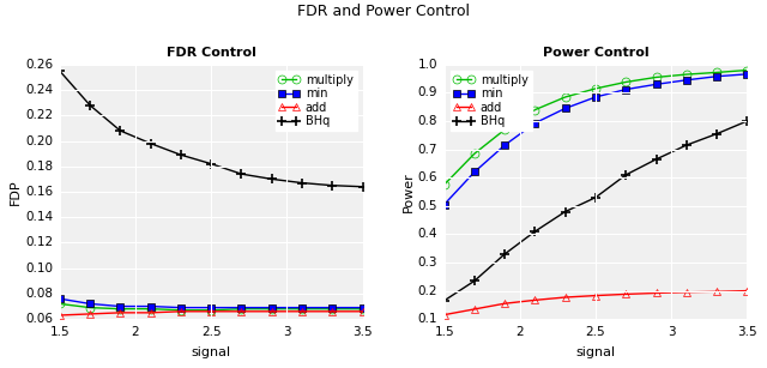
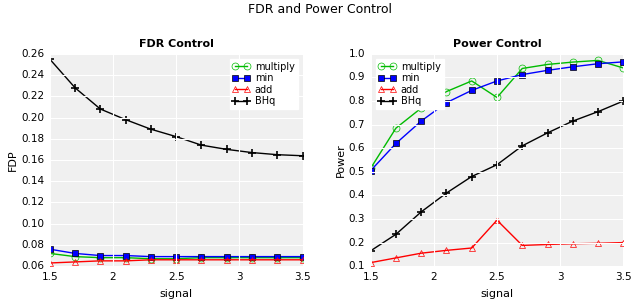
Power Control/multiply/1.5: 0.575 -> 0.515
Power Control/multiply/2.5: 0.915 -> 0.815
Power Control/add/2.5: 0.183 -> 0.295
Power Control/multiply/3.5: 0.980 -> 0.940
